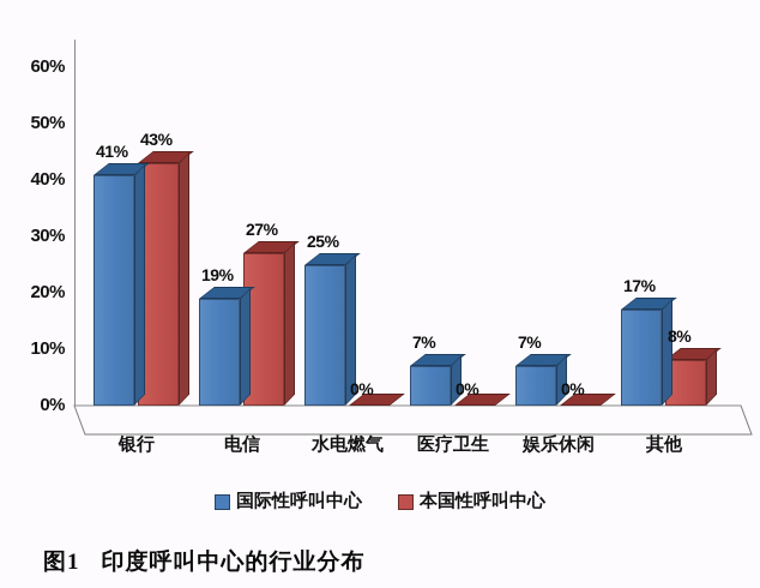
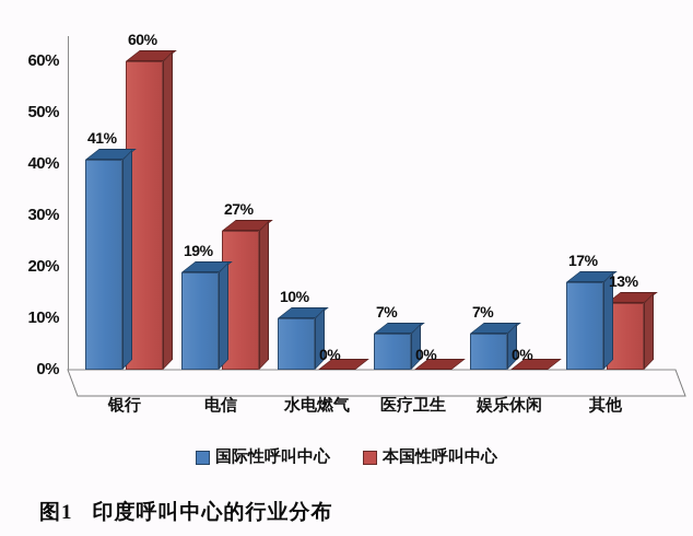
本国性呼叫中心/银行: 43% -> 60%
国际性呼叫中心/水电燃气: 25% -> 10%
本国性呼叫中心/其他: 8% -> 13%
